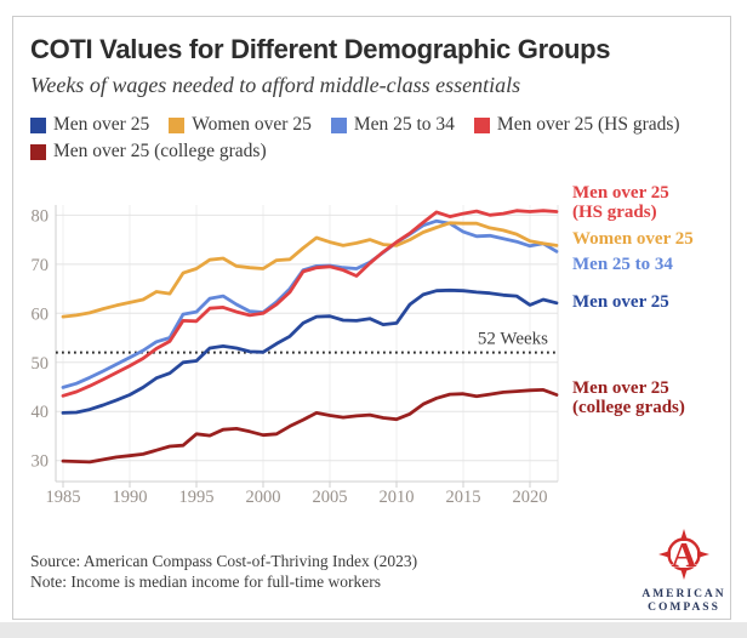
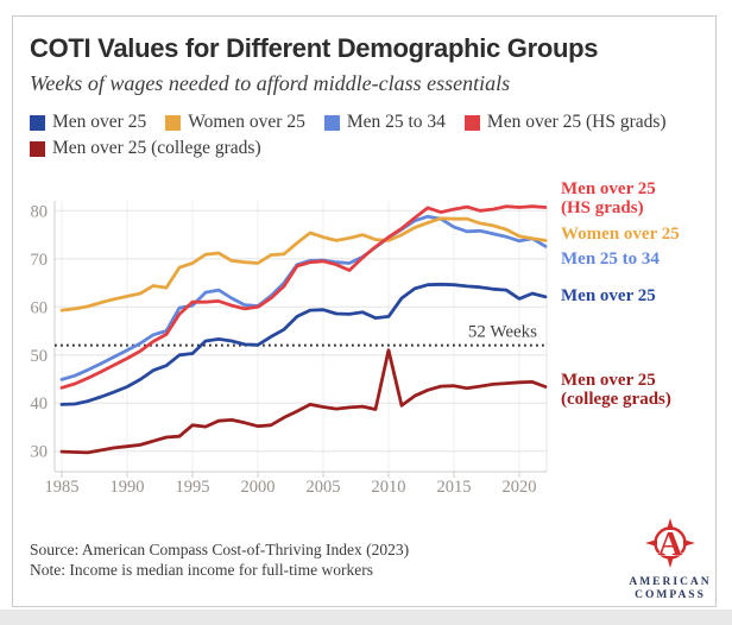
Men over 25 (HS grads)/1995: 58 -> 61
Men over 25 (college grads)/2010: 38 -> 51
